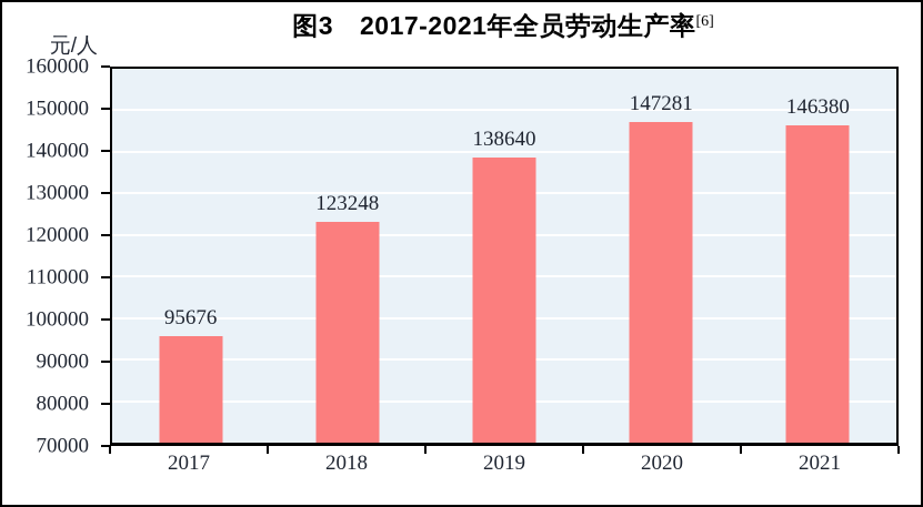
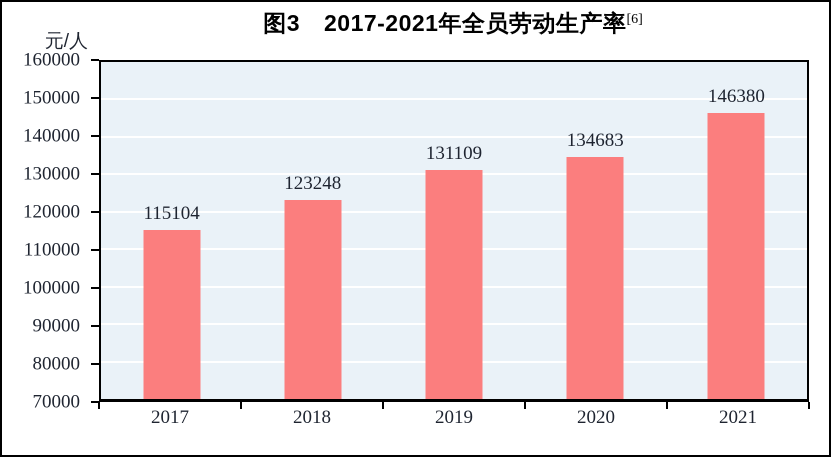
2017: 95676 -> 115104
2019: 138640 -> 131109
2020: 147281 -> 134683
